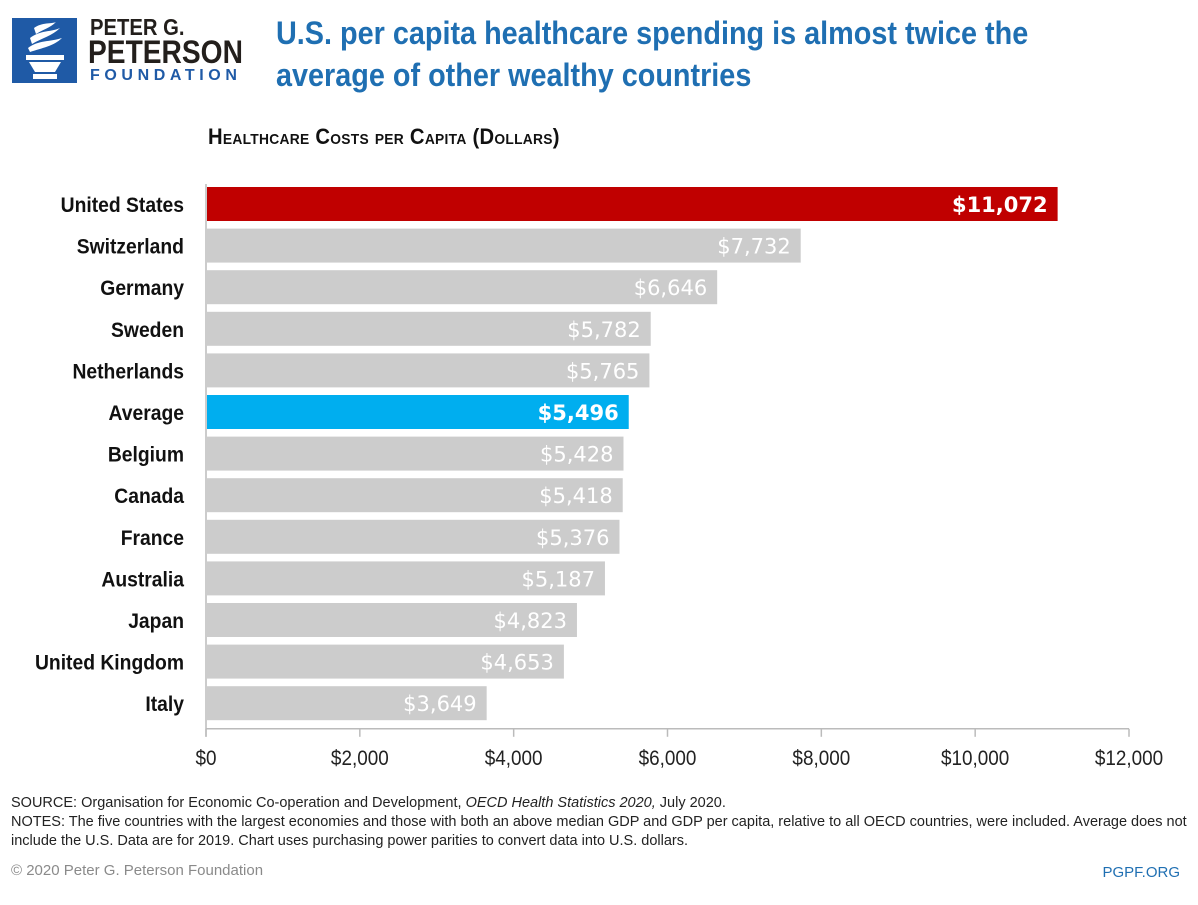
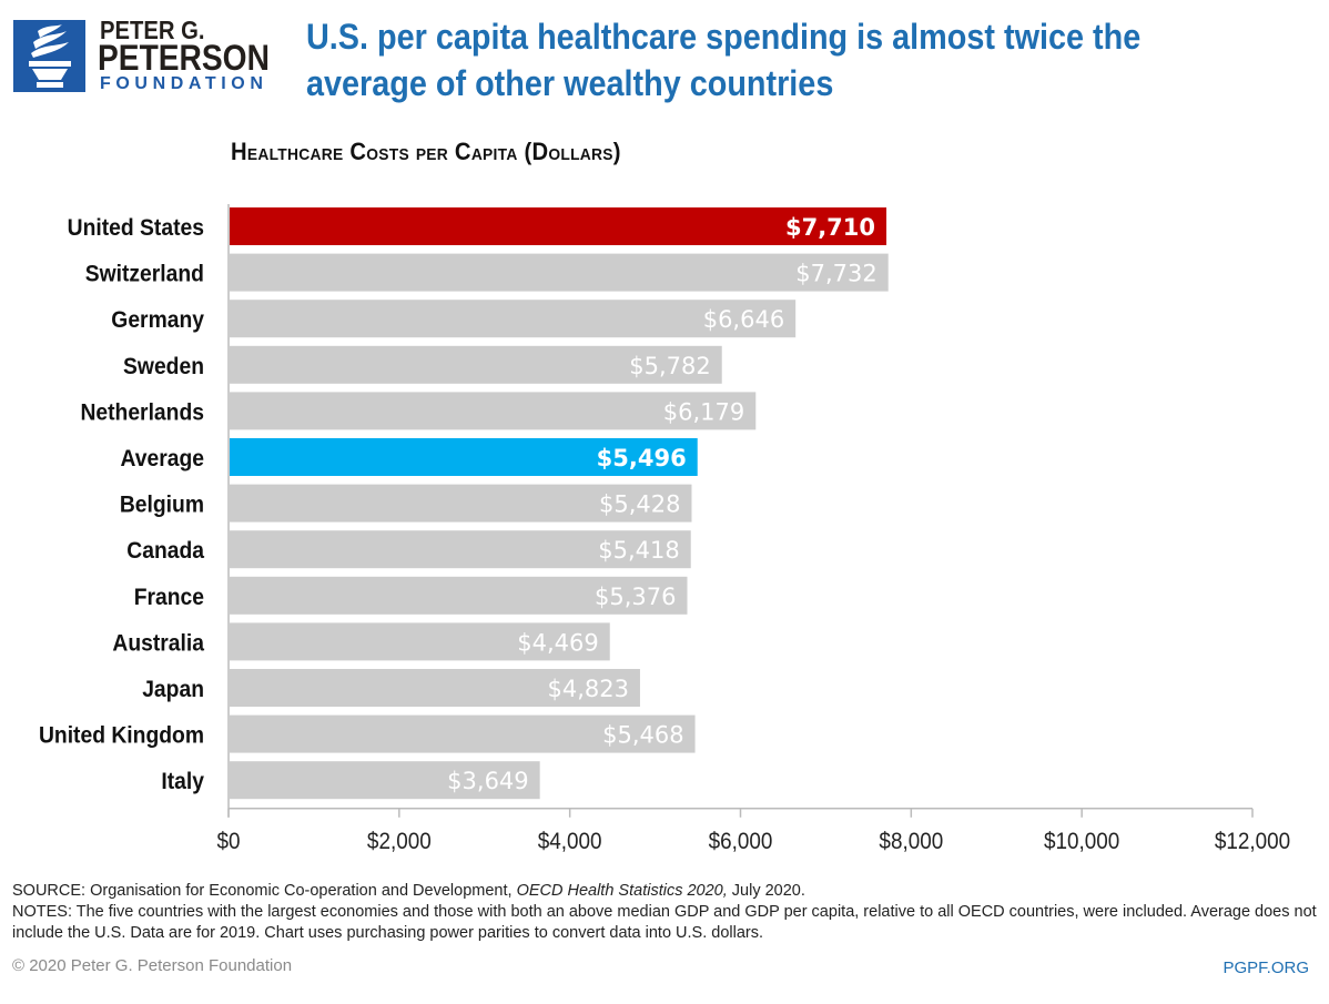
United States: $11,072 -> $7,710
Netherlands: $5,765 -> $6,179
Australia: $5,187 -> $4,469
United Kingdom: $4,653 -> $5,468
